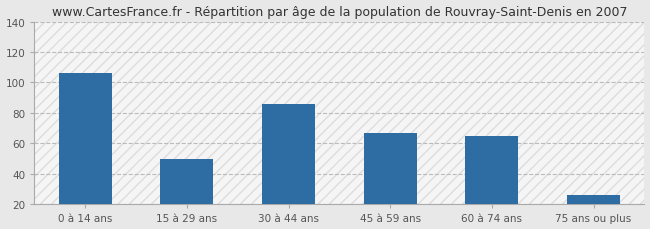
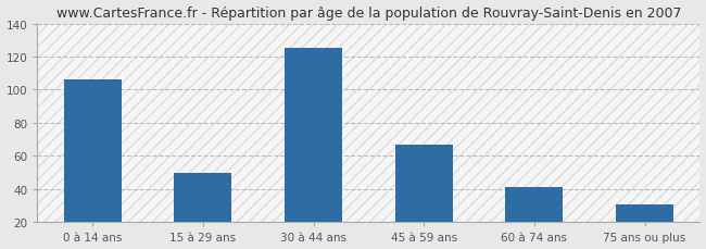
30 à 44 ans: 86 -> 125
60 à 74 ans: 65 -> 41
75 ans ou plus: 26 -> 31
